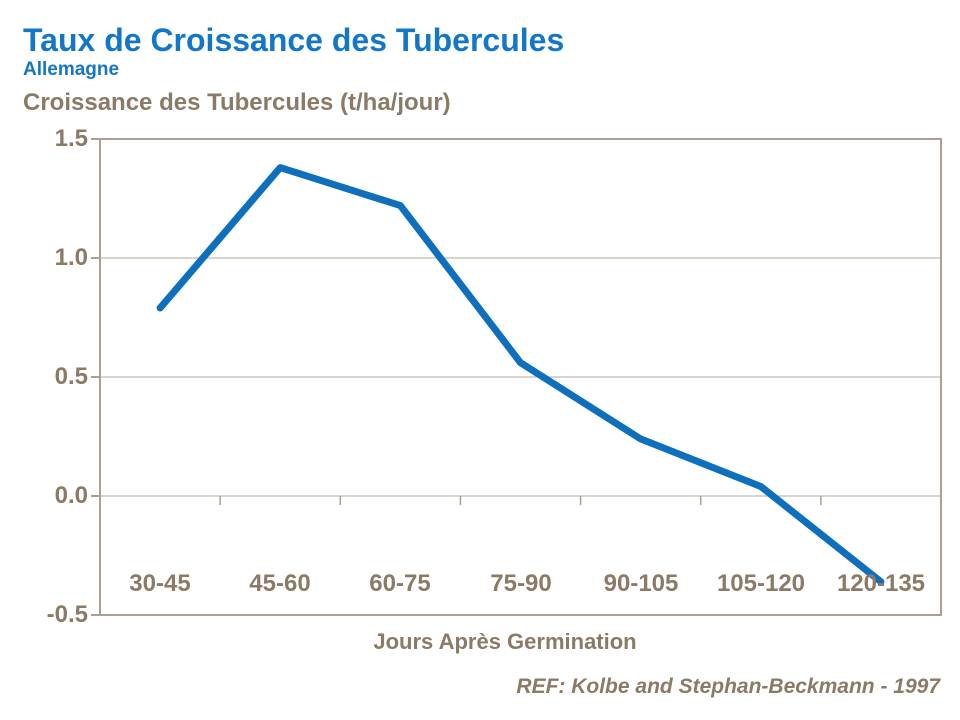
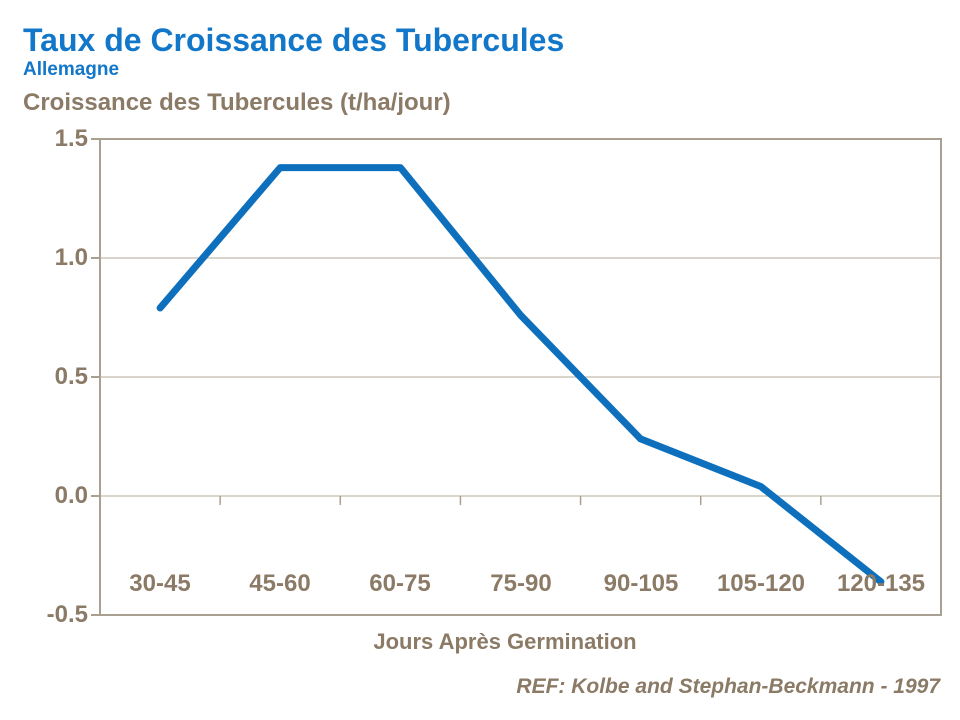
60-75: 1.22 -> 1.38
75-90: 0.56 -> 0.76
